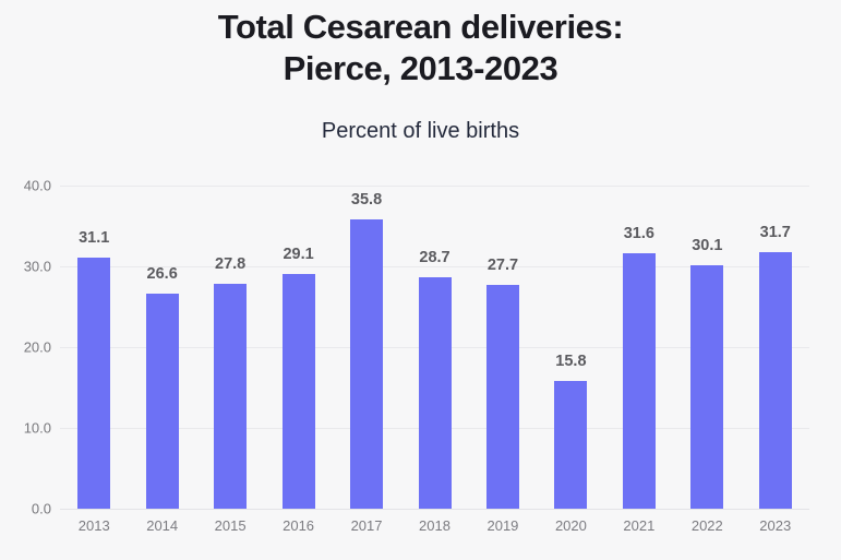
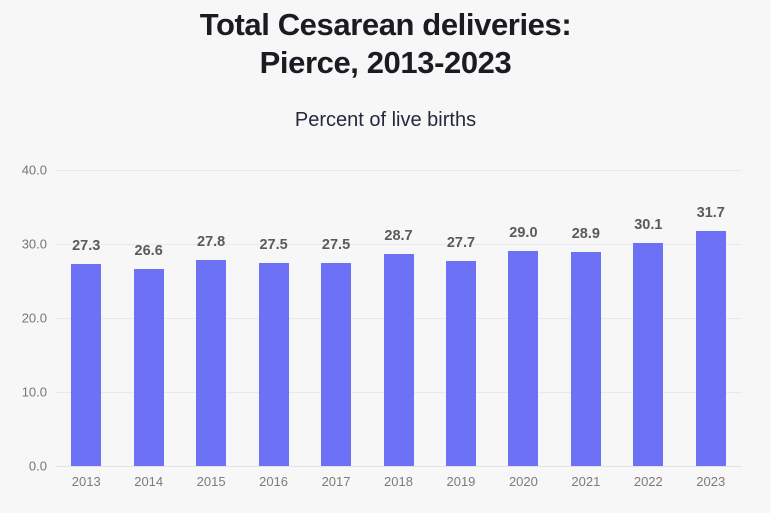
2013: 31.1 -> 27.3
2016: 29.1 -> 27.5
2017: 35.8 -> 27.5
2020: 15.8 -> 29.0
2021: 31.6 -> 28.9
